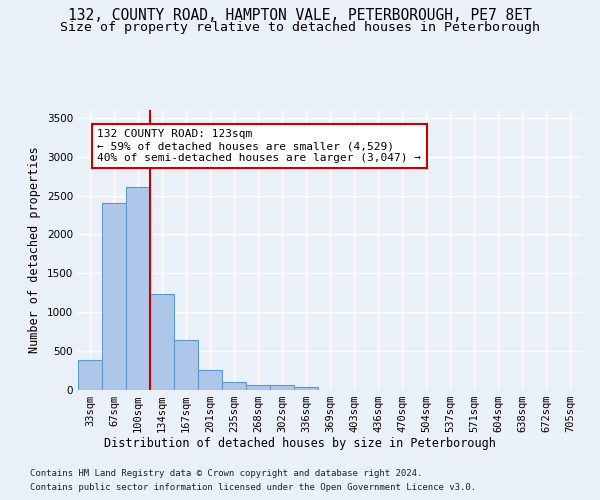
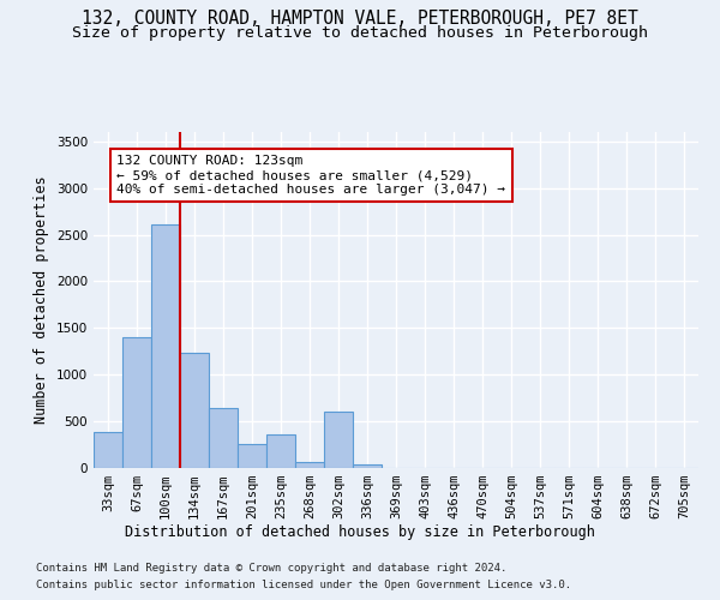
67sqm: 2400 -> 1400
235sqm: 100 -> 360
302sqm: 60 -> 600
